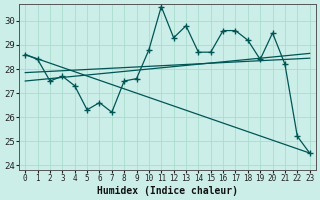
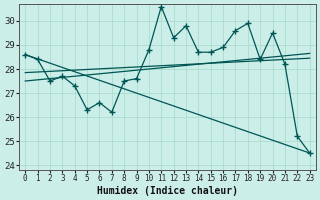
16: 29.6 -> 28.9
18: 29.2 -> 29.9
